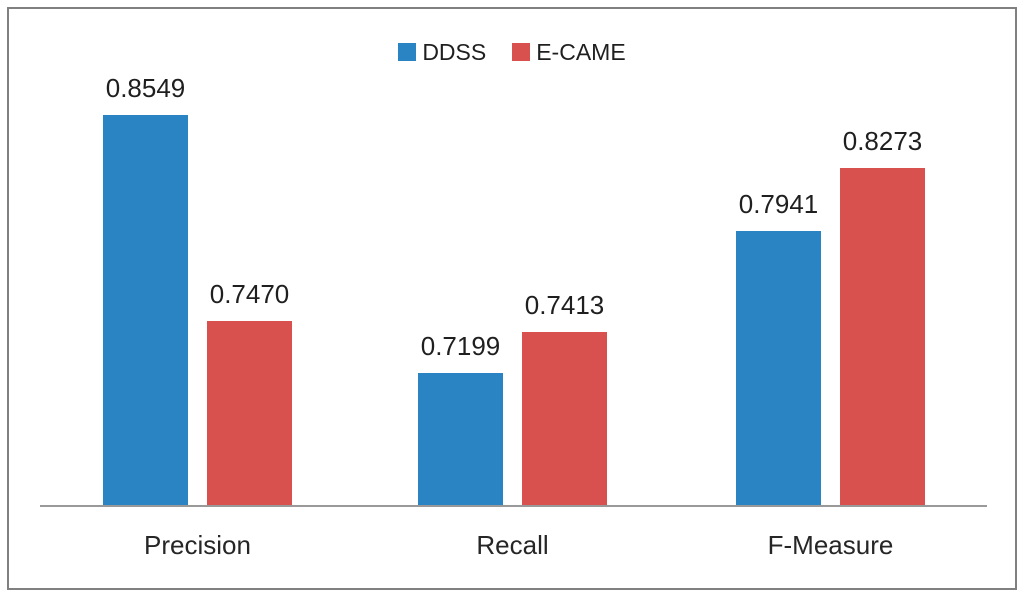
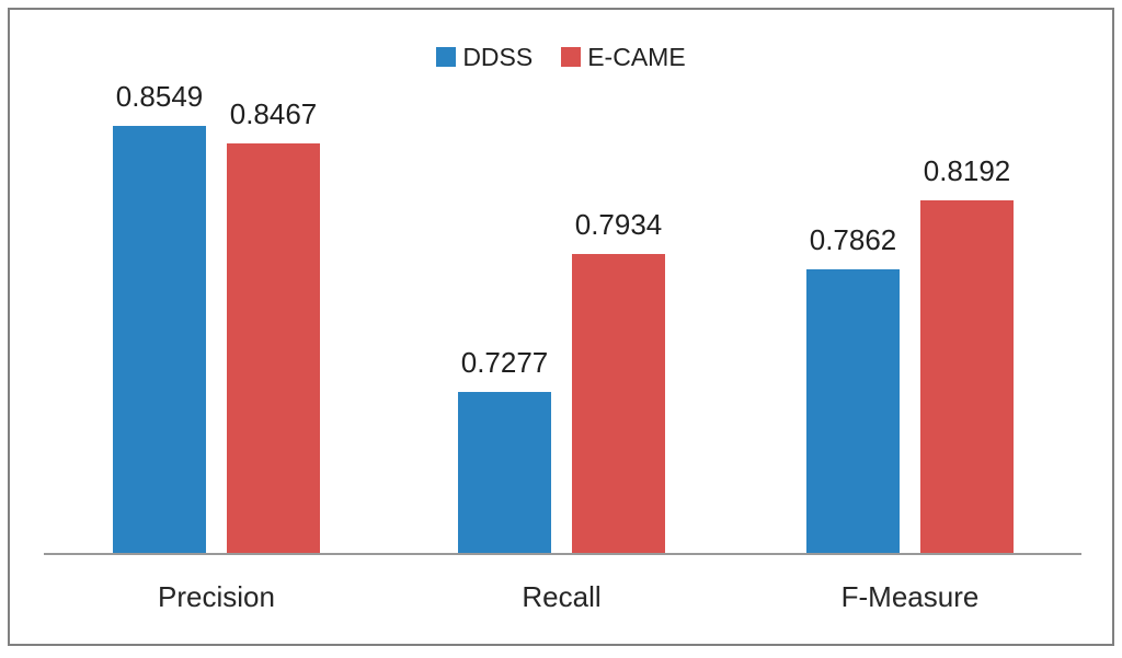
E-CAME/Precision: 0.7470 -> 0.8467
DDSS/Recall: 0.7199 -> 0.7277
E-CAME/Recall: 0.7413 -> 0.7934
DDSS/F-Measure: 0.7941 -> 0.7862
E-CAME/F-Measure: 0.8273 -> 0.8192
